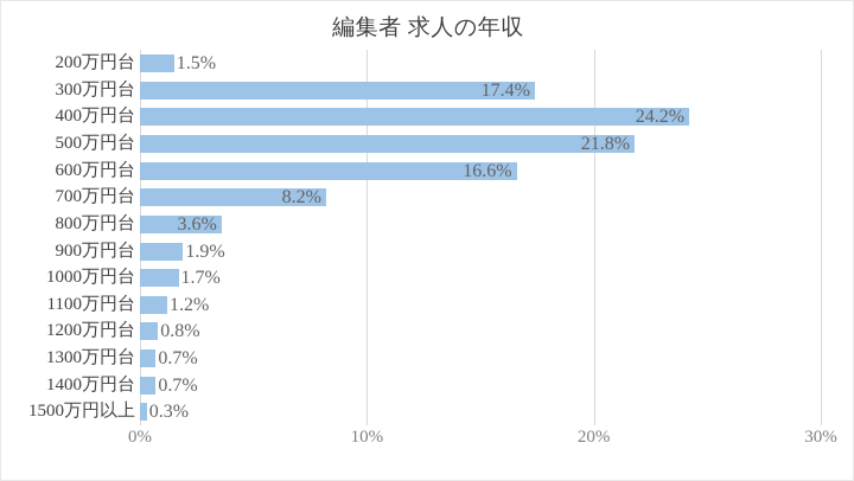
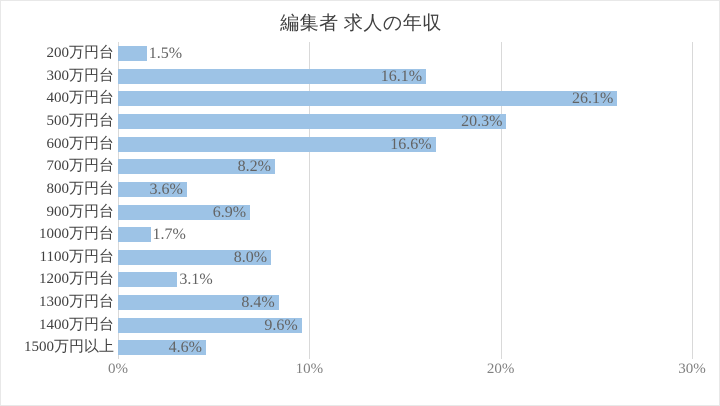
300万円台: 17.4% -> 16.1%
400万円台: 24.2% -> 26.1%
500万円台: 21.8% -> 20.3%
900万円台: 1.9% -> 6.9%
1100万円台: 1.2% -> 8.0%
1200万円台: 0.8% -> 3.1%
1300万円台: 0.7% -> 8.4%
1400万円台: 0.7% -> 9.6%
1500万円以上: 0.3% -> 4.6%
